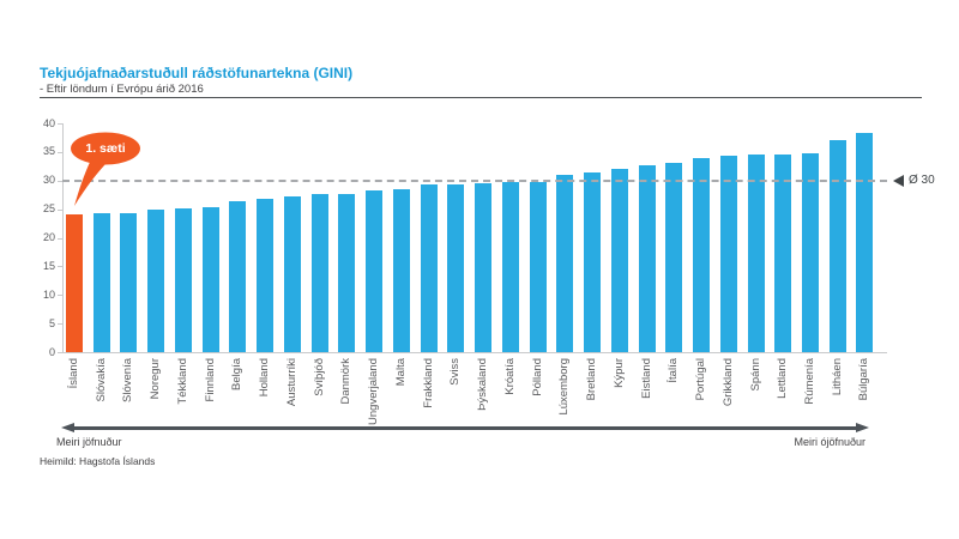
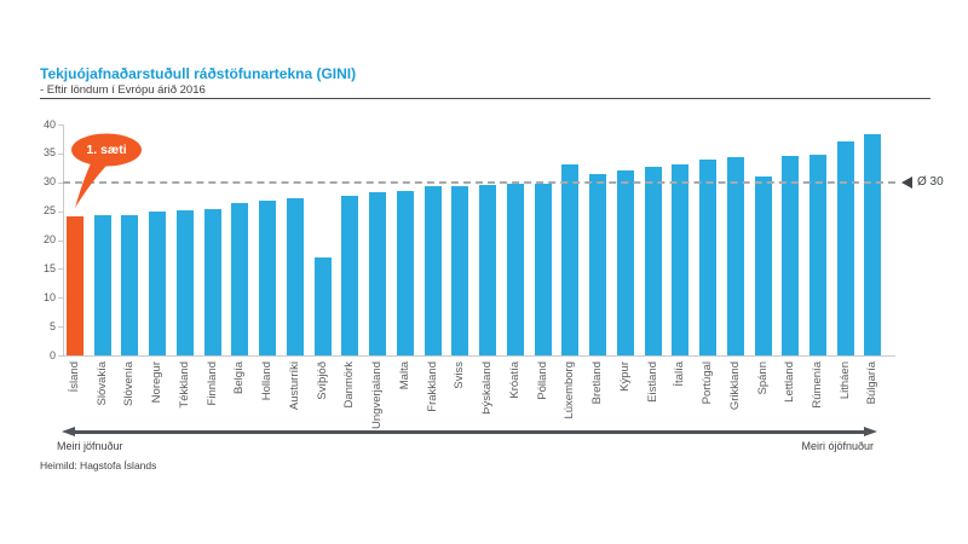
Svíþjóð: 28 -> 17
Lúxemborg: 31 -> 33
Spánn: 34 -> 31
